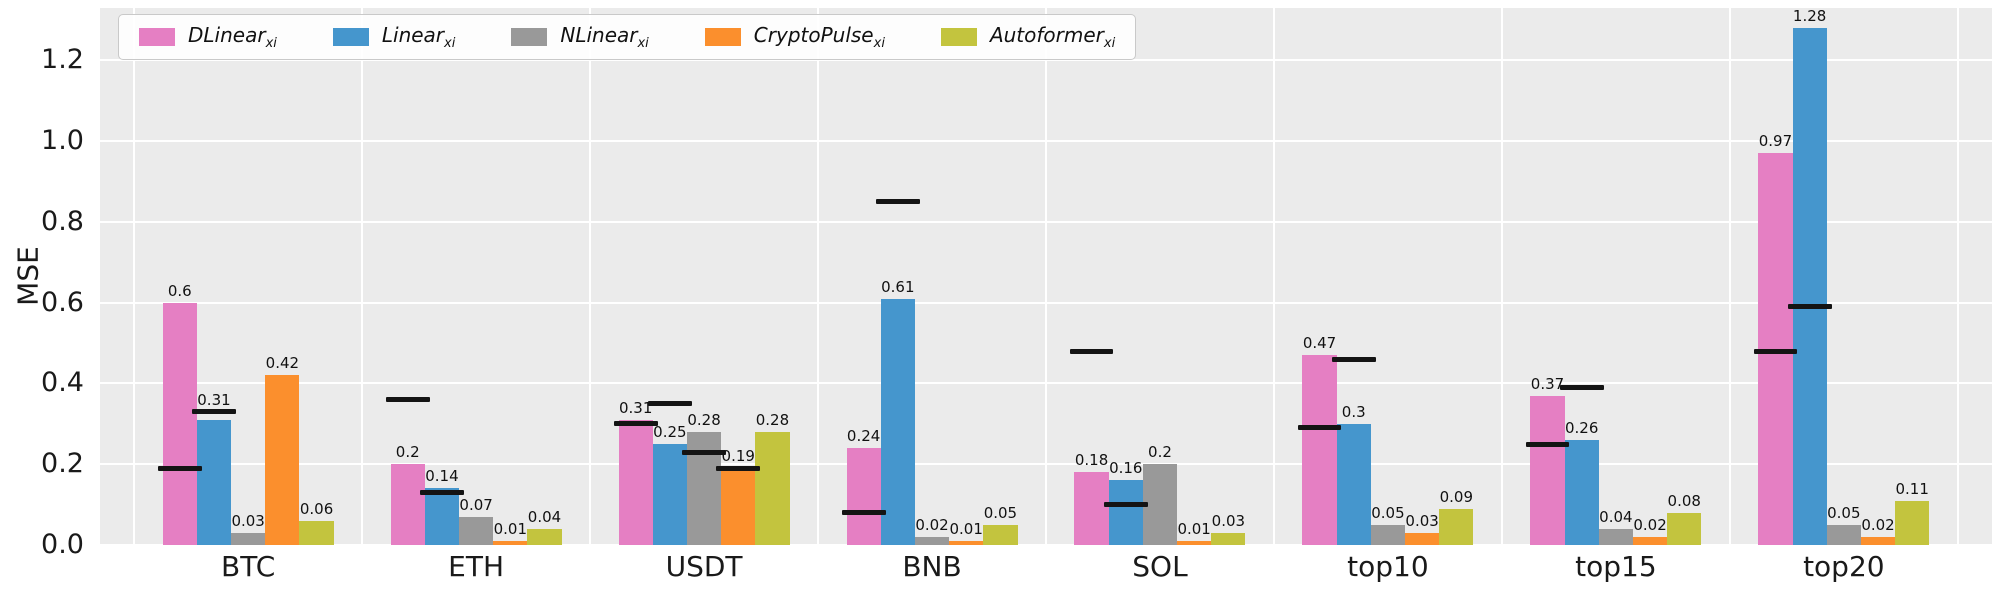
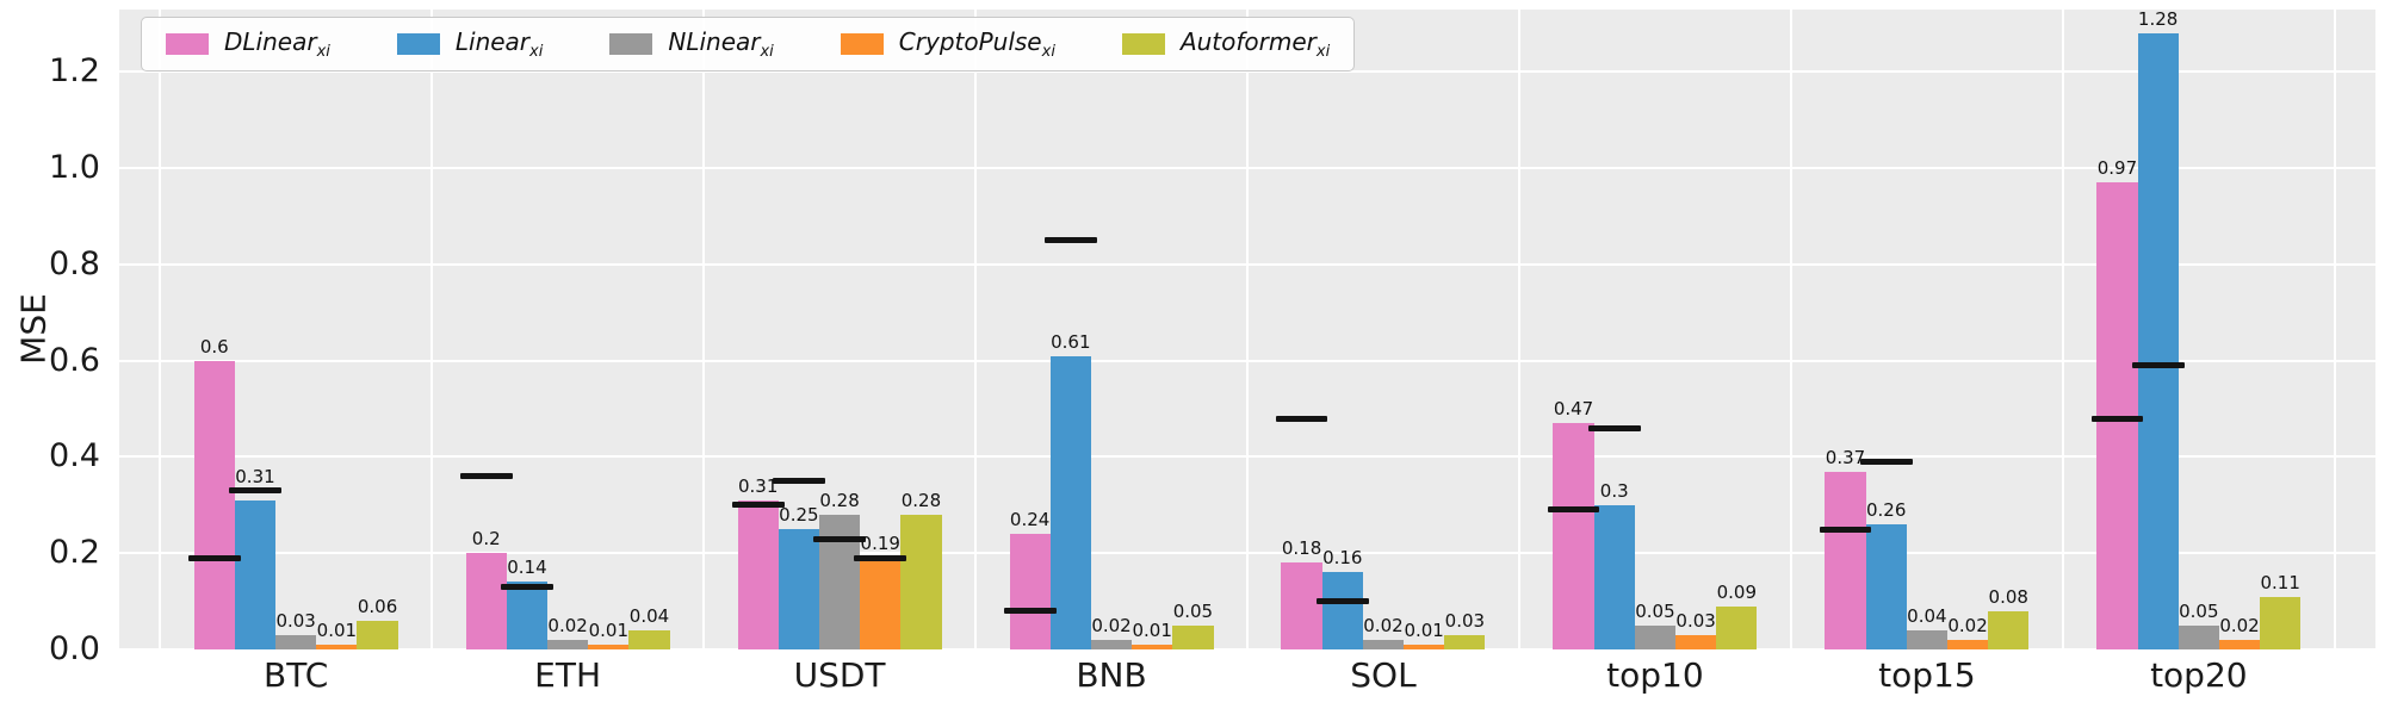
CryptoPulse/BTC: 0.42 -> 0.01
NLinear/ETH: 0.07 -> 0.02
NLinear/SOL: 0.2 -> 0.02
